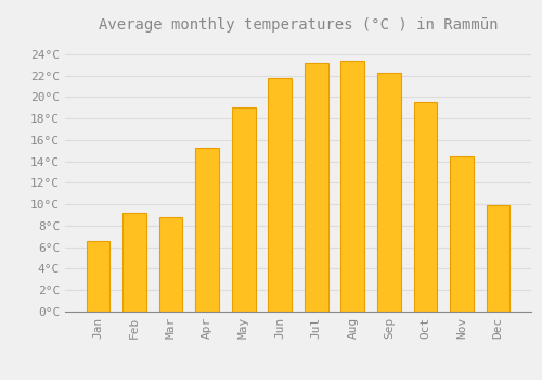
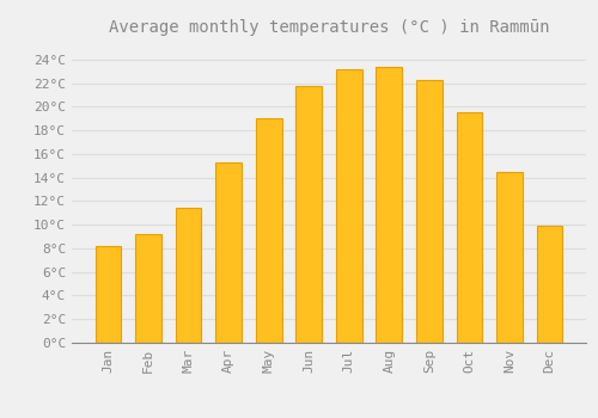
Jan: 6.6°C -> 8.2°C
Mar: 8.8°C -> 11.4°C
